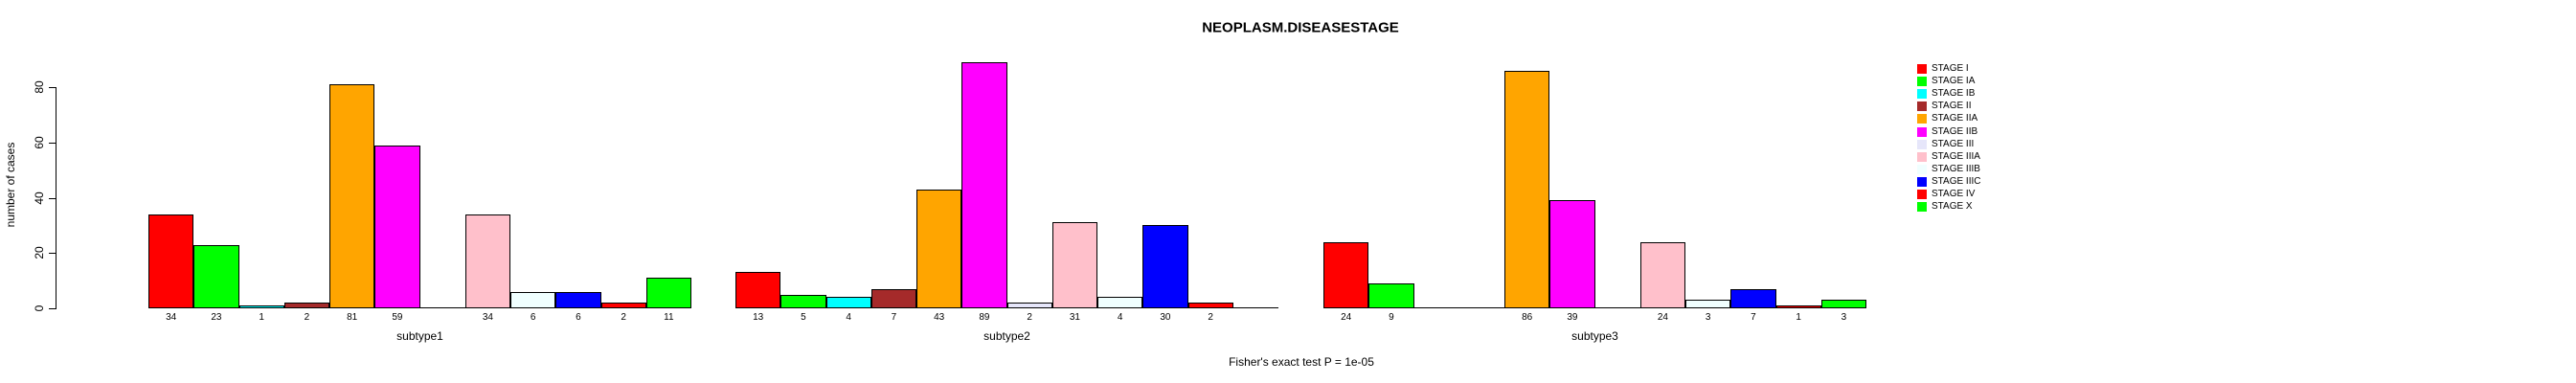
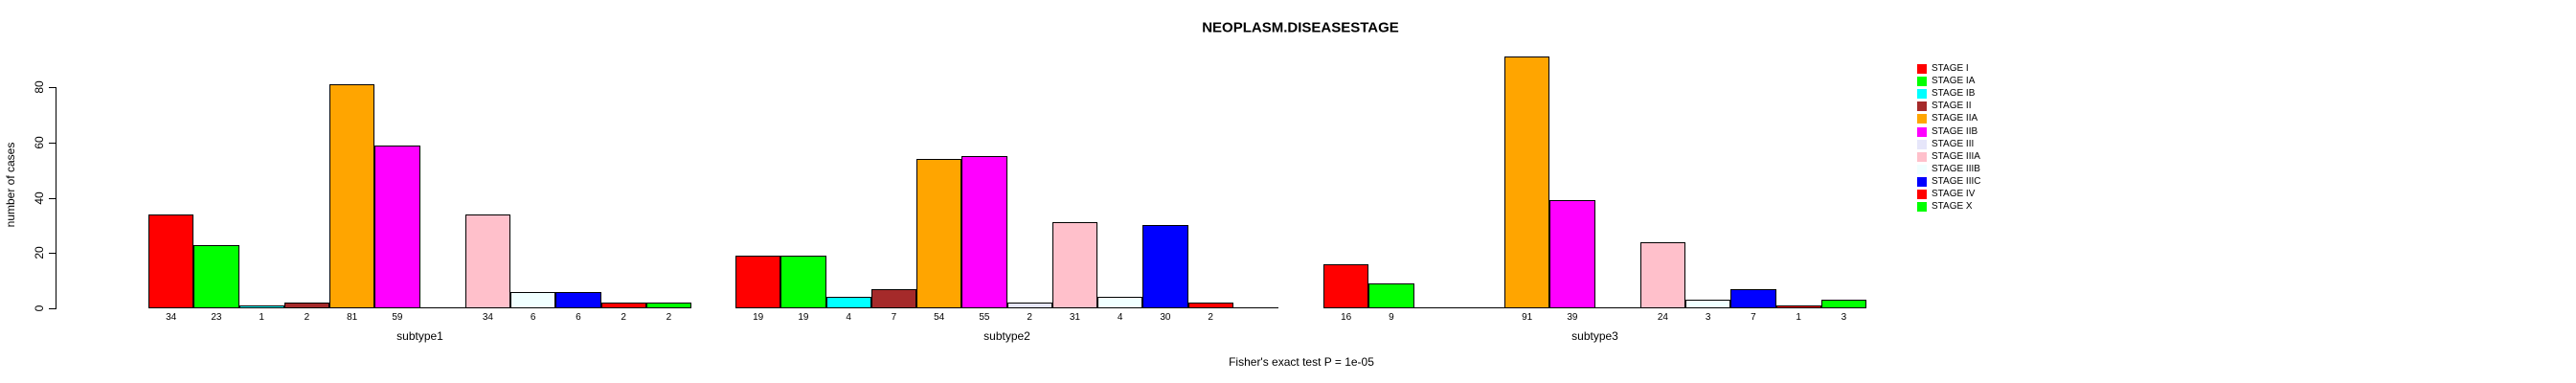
STAGE X/subtype1: 11 -> 2
STAGE I/subtype2: 13 -> 19
STAGE IA/subtype2: 5 -> 19
STAGE IIA/subtype2: 43 -> 54
STAGE IIB/subtype2: 89 -> 55
STAGE I/subtype3: 24 -> 16
STAGE IIA/subtype3: 86 -> 91
